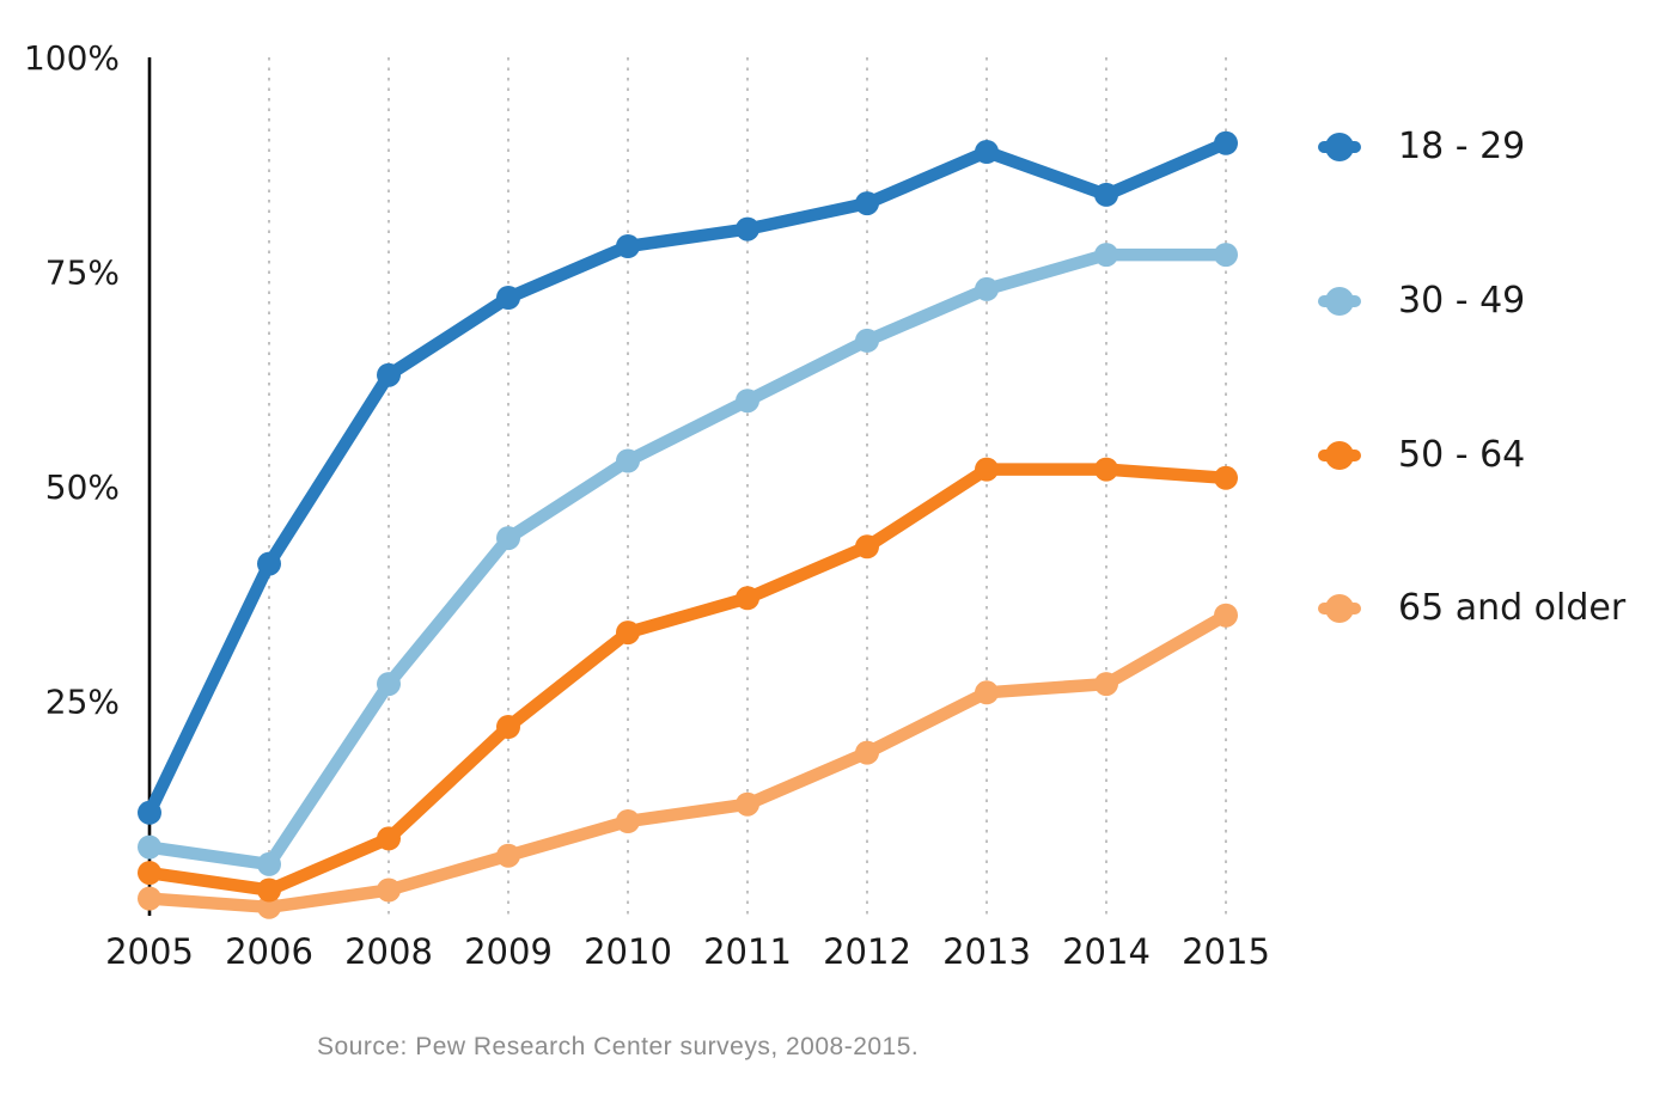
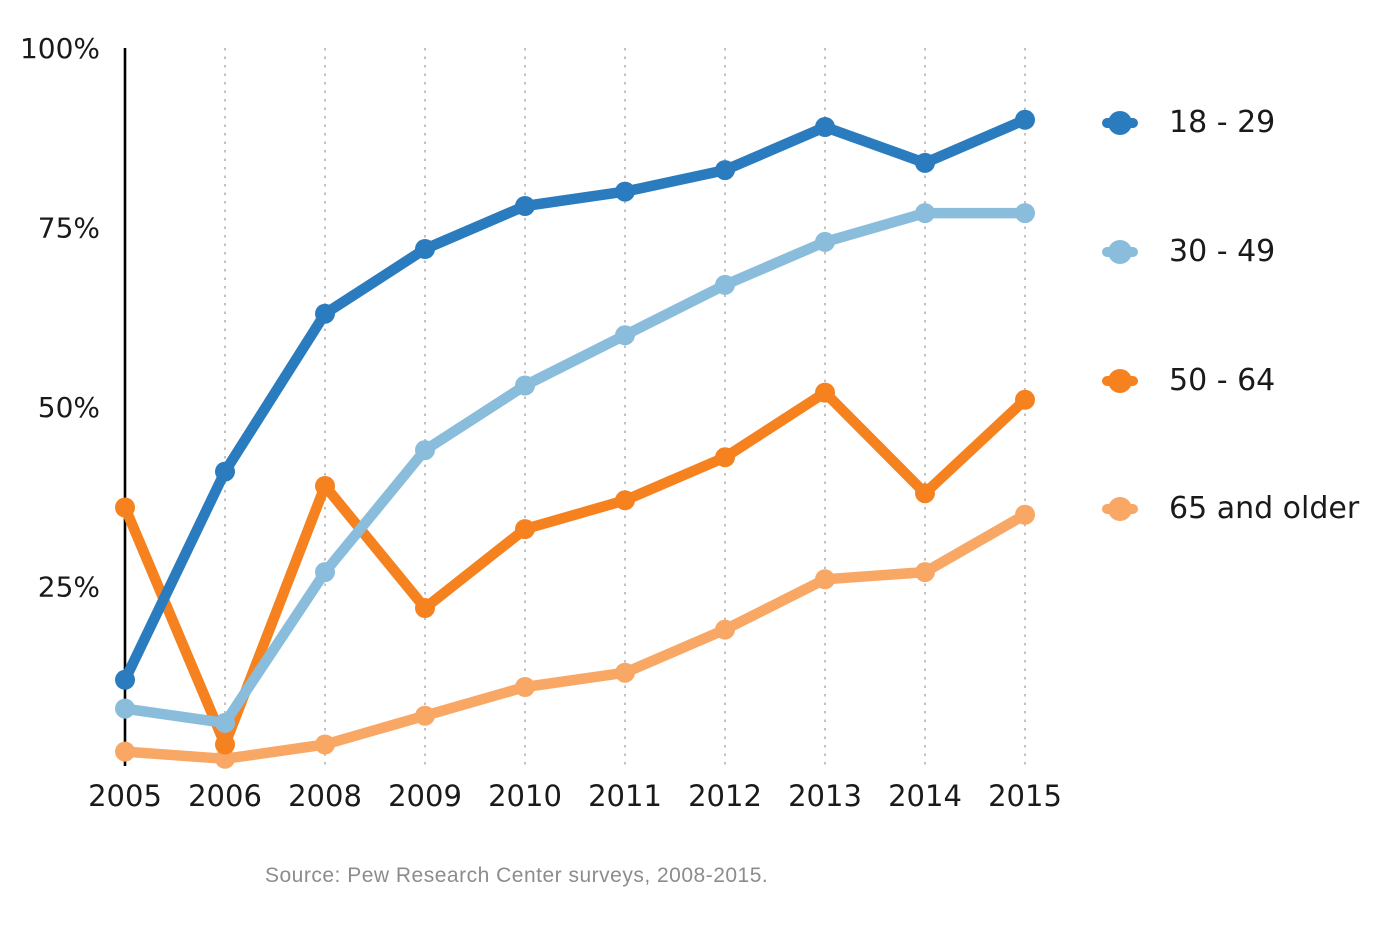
50 - 64/2005: 5% -> 36%
50 - 64/2008: 9% -> 39%
50 - 64/2014: 52% -> 38%
